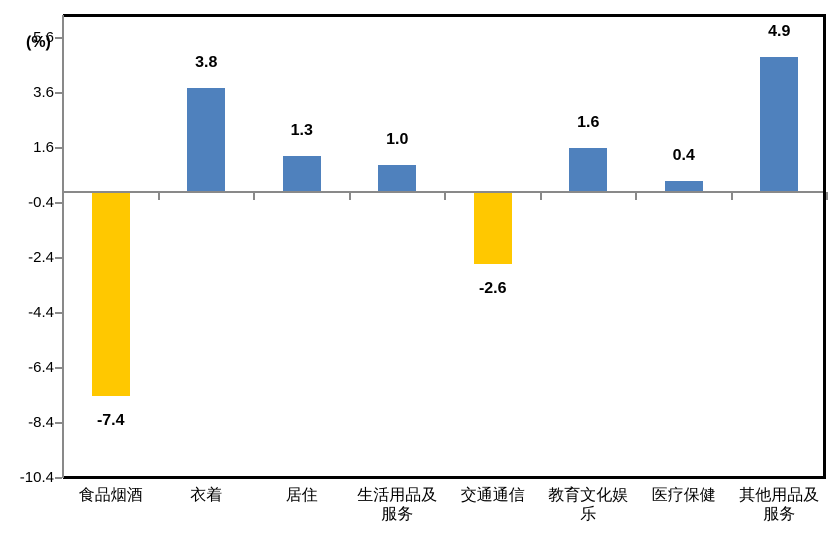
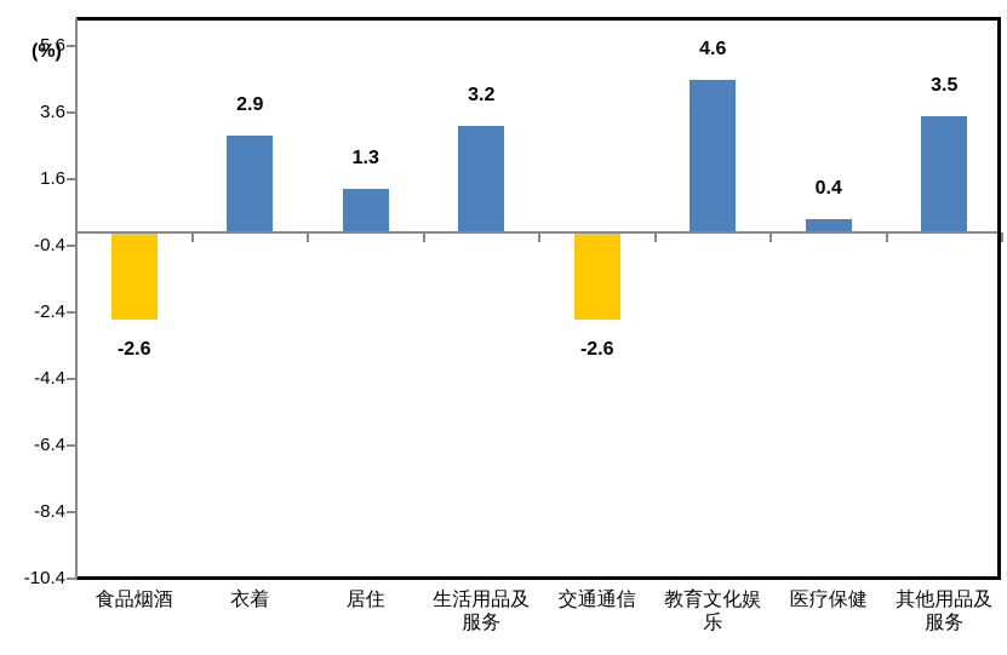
食品烟酒: -7.4 -> -2.6
衣着: 3.8 -> 2.9
生活用品及服务: 1.0 -> 3.2
教育文化娱乐: 1.6 -> 4.6
其他用品及服务: 4.9 -> 3.5
